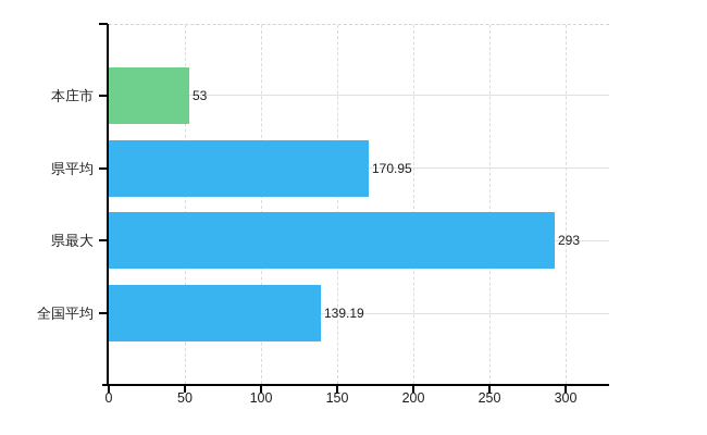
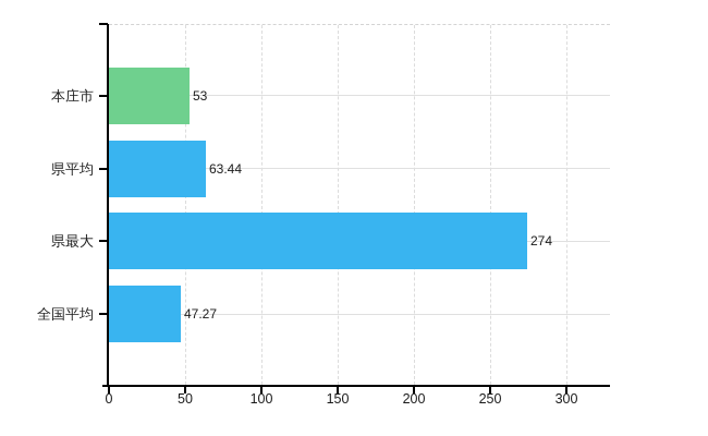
県平均: 170.95 -> 63.44
県最大: 293 -> 274
全国平均: 139.19 -> 47.27
